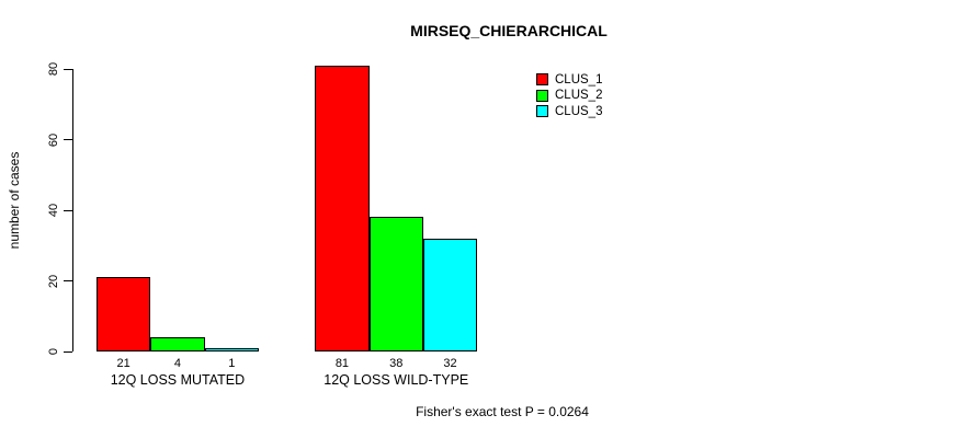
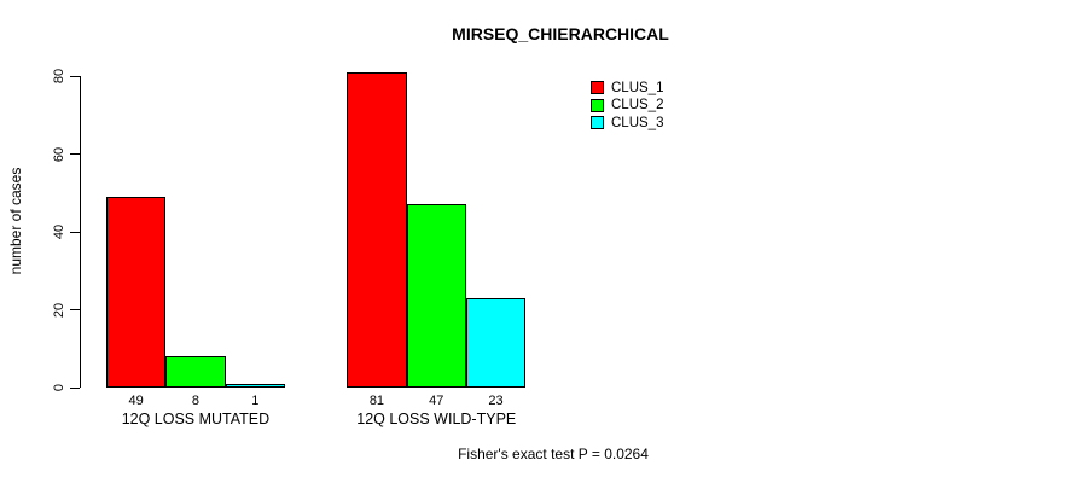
CLUS_1/12Q LOSS MUTATED: 21 -> 49
CLUS_2/12Q LOSS MUTATED: 4 -> 8
CLUS_2/12Q LOSS WILD-TYPE: 38 -> 47
CLUS_3/12Q LOSS WILD-TYPE: 32 -> 23
